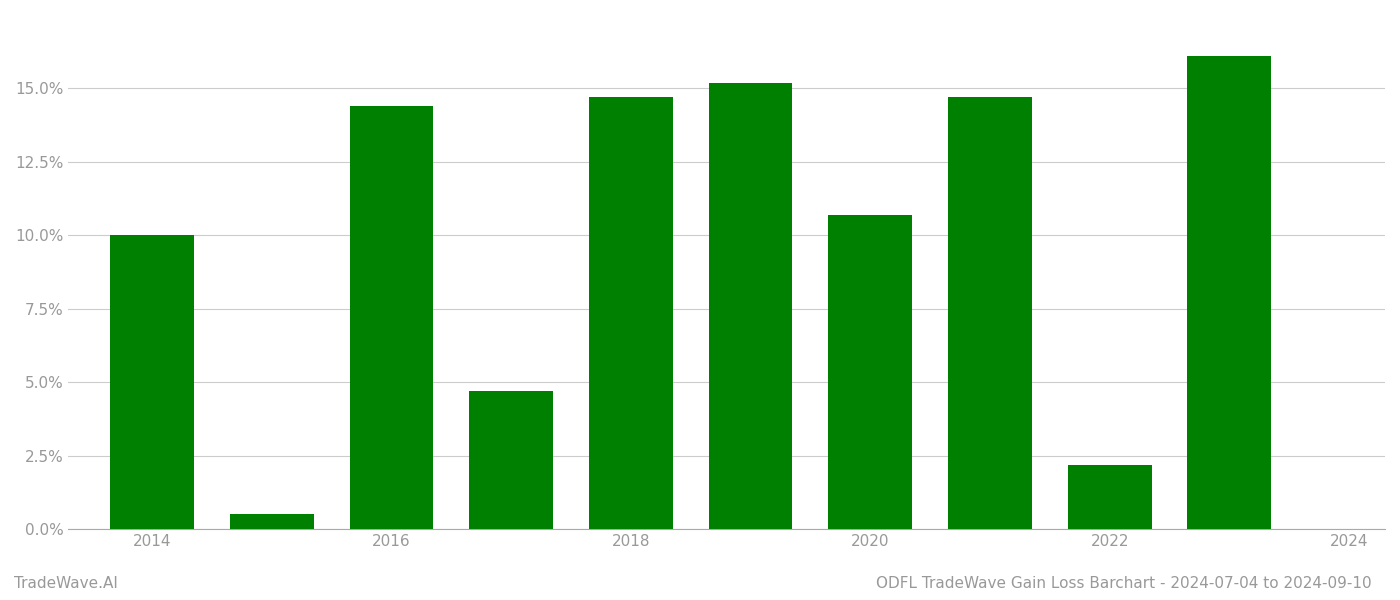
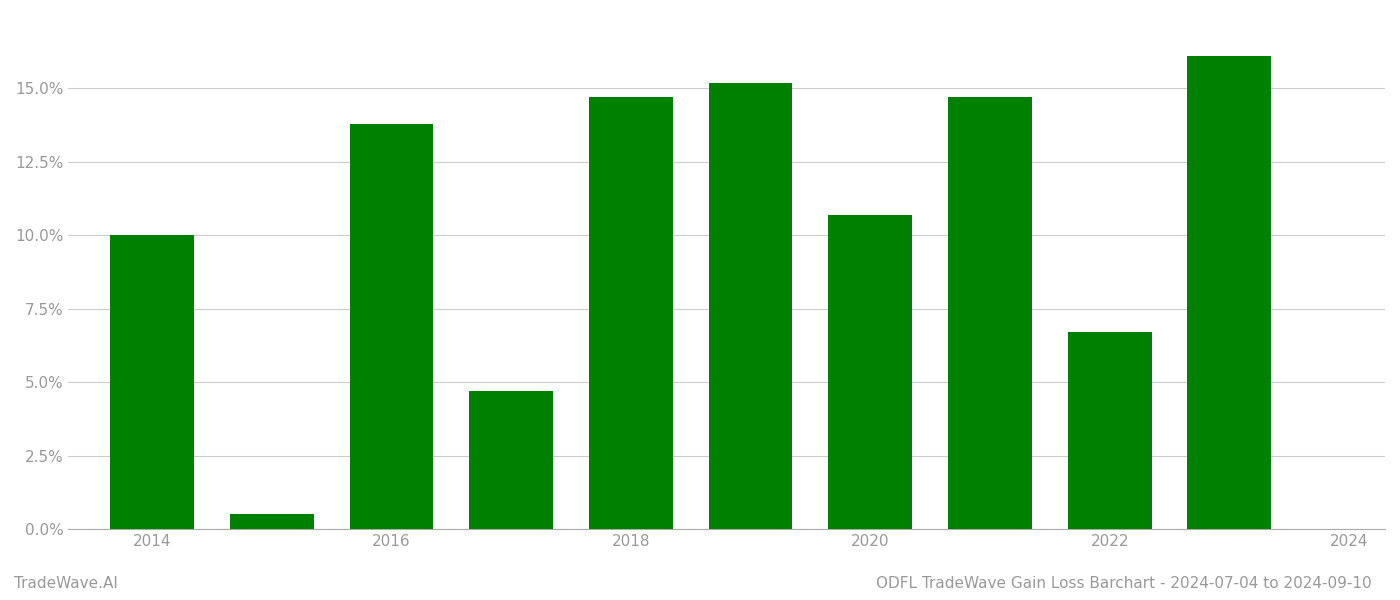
2016: 14.4% -> 13.8%
2022: 2.2% -> 6.7%
